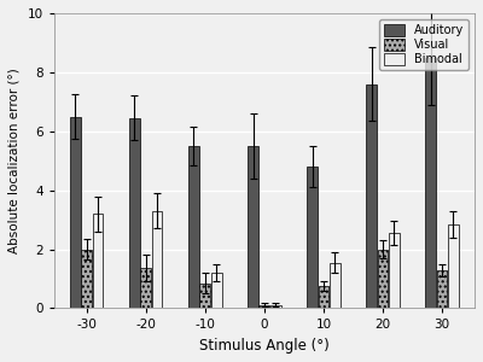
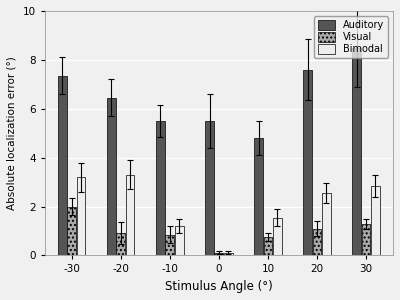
Auditory/-30: 6.50 -> 7.35
Visual/-20: 1.35 -> 0.90
Visual/20: 2.00 -> 1.10
